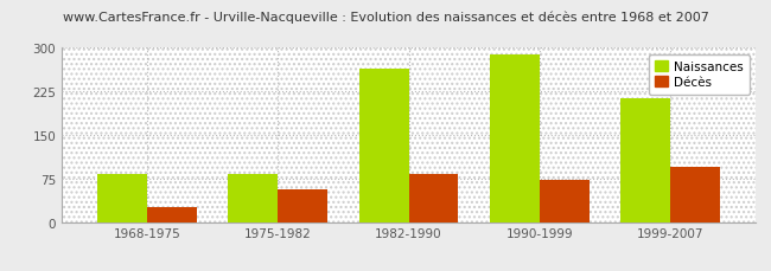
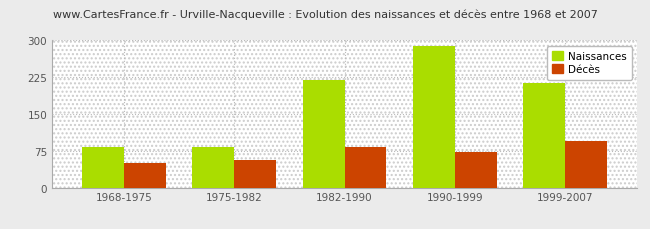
Décès/1968-1975: 25 -> 50
Naissances/1982-1990: 265 -> 220
